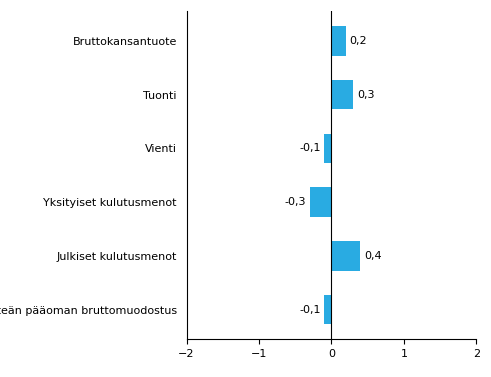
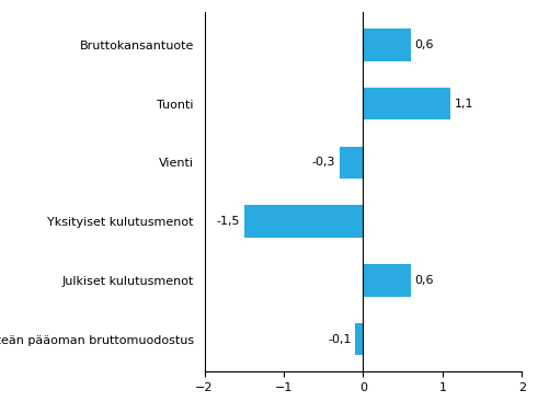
Bruttokansantuote: 0,2 -> 0,6
Tuonti: 0,3 -> 1,1
Vienti: -0,1 -> -0,3
Yksityiset kulutusmenot: -0,3 -> -1,5
Julkiset kulutusmenot: 0,4 -> 0,6
